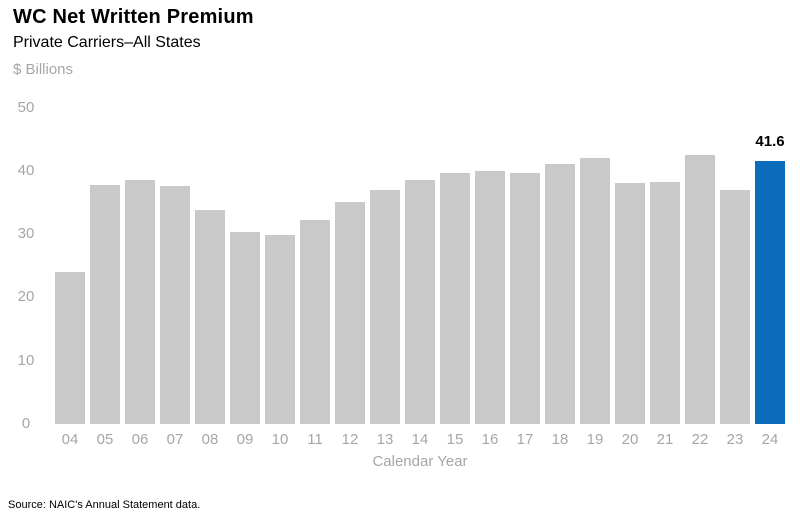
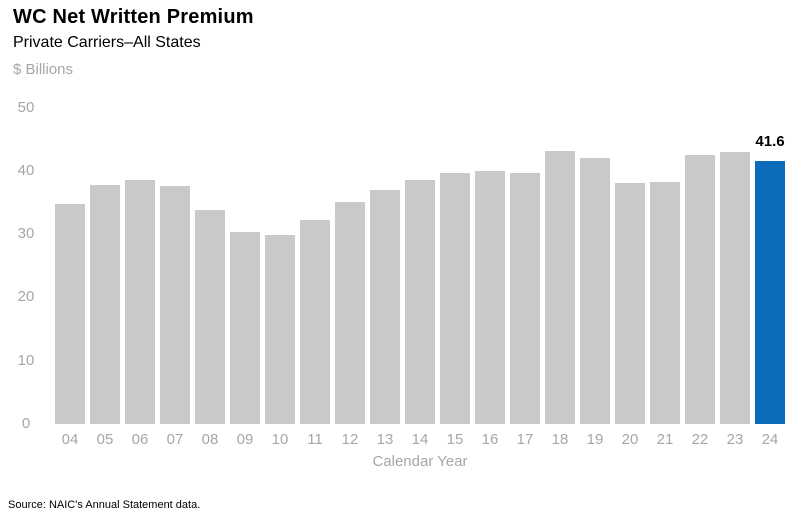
04: 24 -> 35
18: 41 -> 43
23: 37 -> 43
